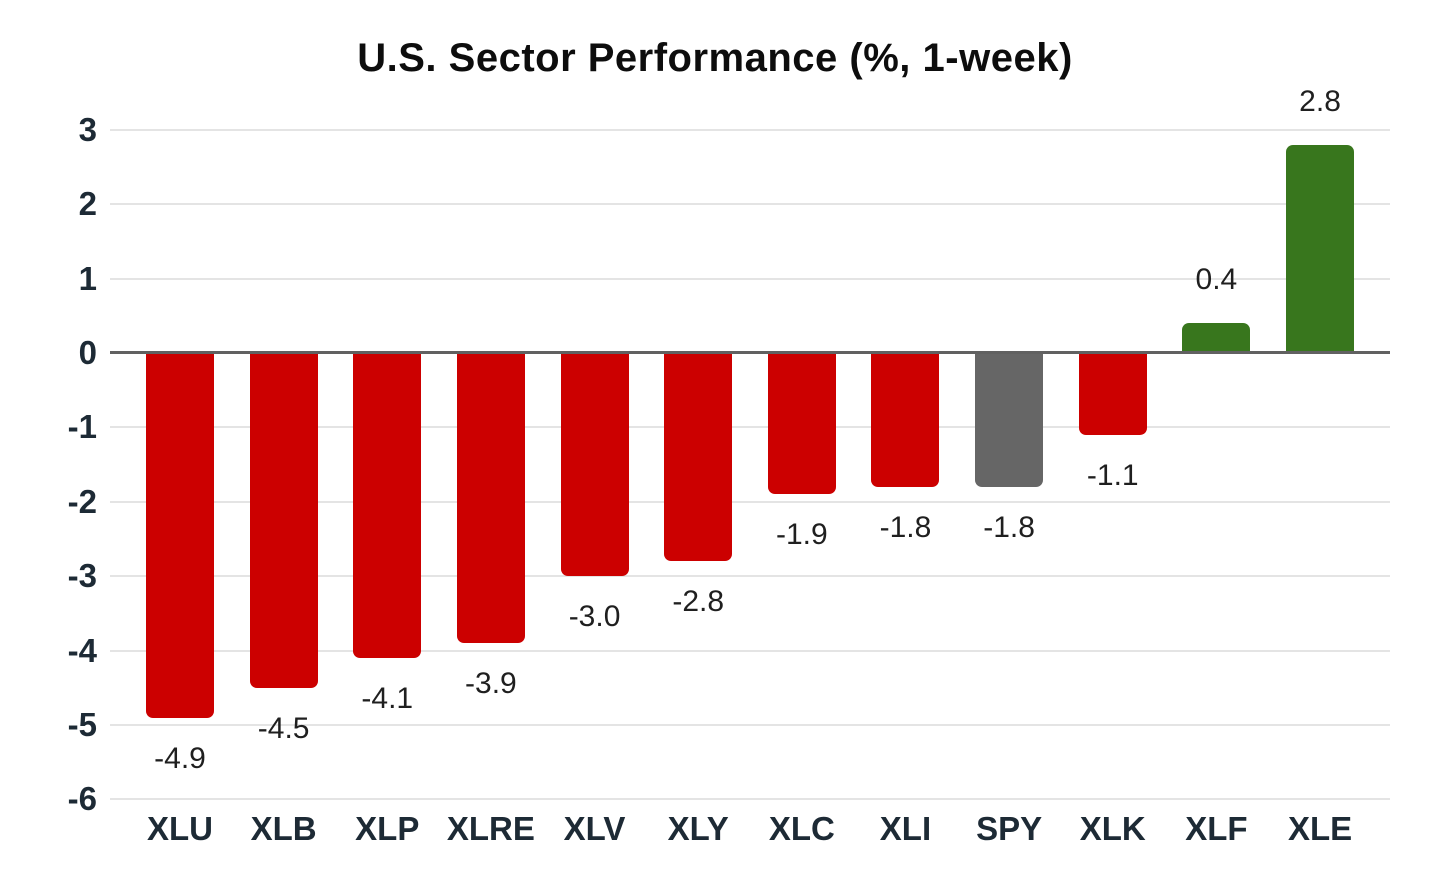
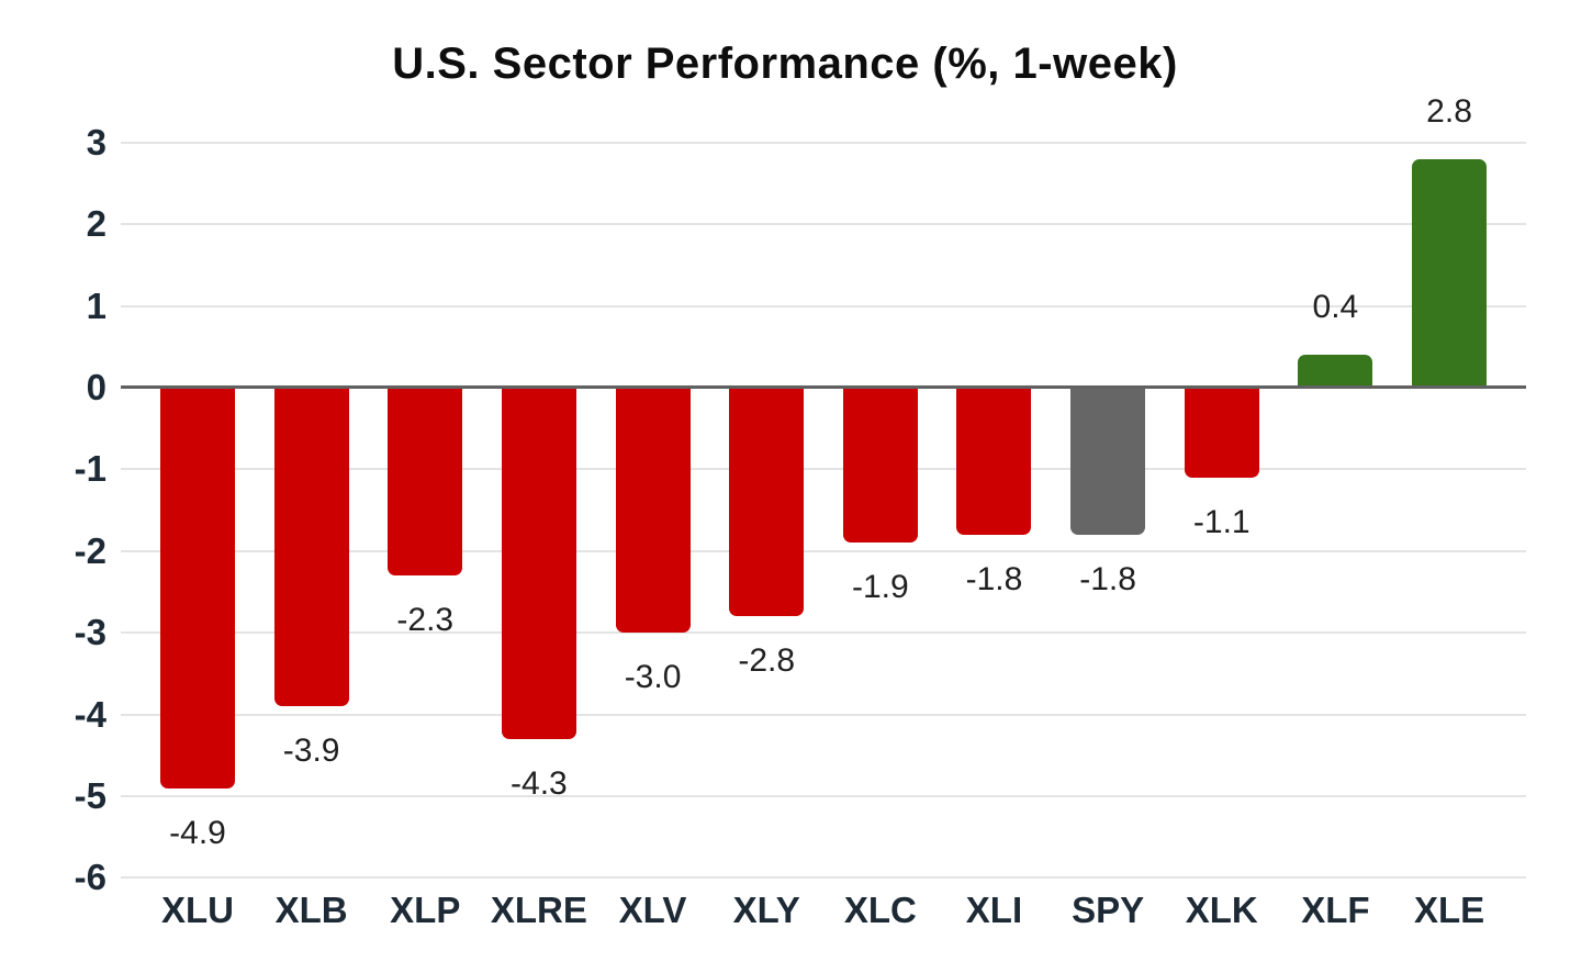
XLB: -4.5 -> -3.9
XLP: -4.1 -> -2.3
XLRE: -3.9 -> -4.3
